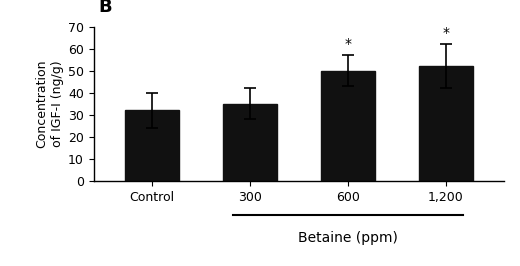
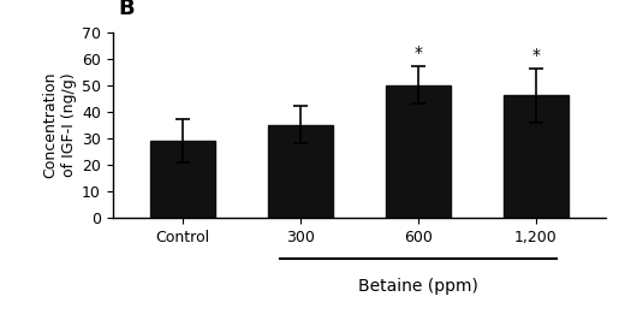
Control: 32 -> 29
1,200: 52 -> 46
